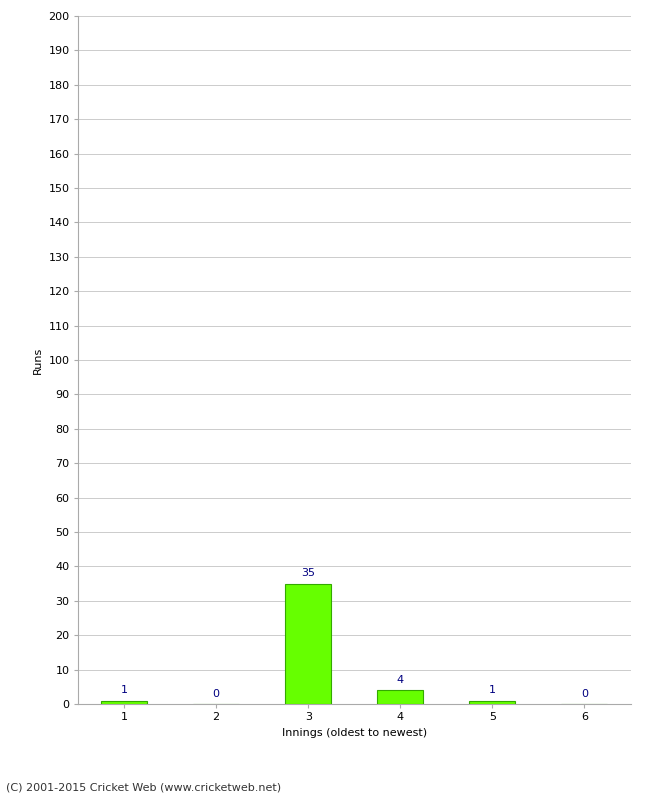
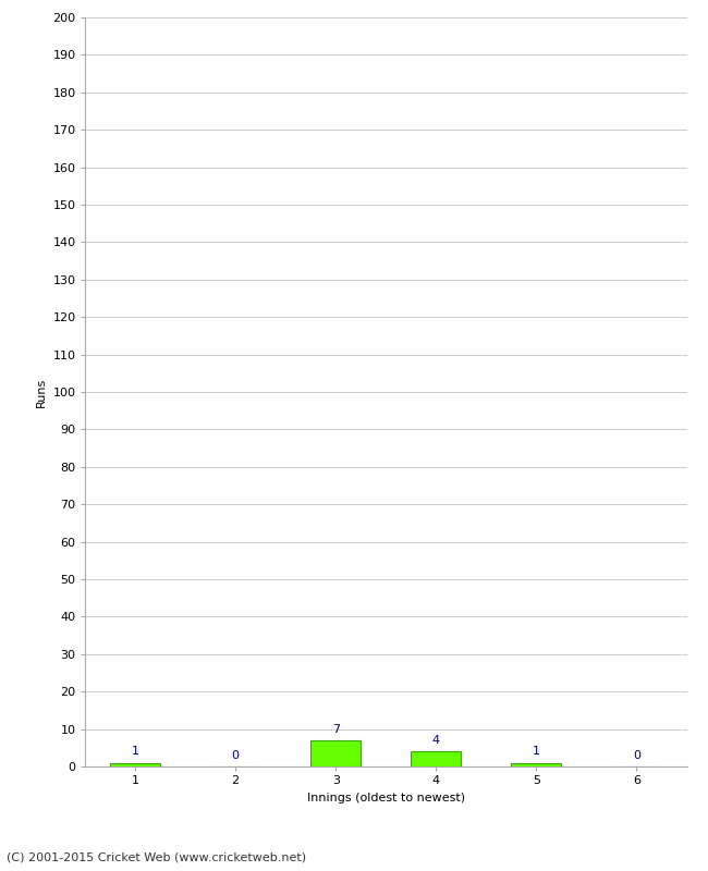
3: 35 -> 7
